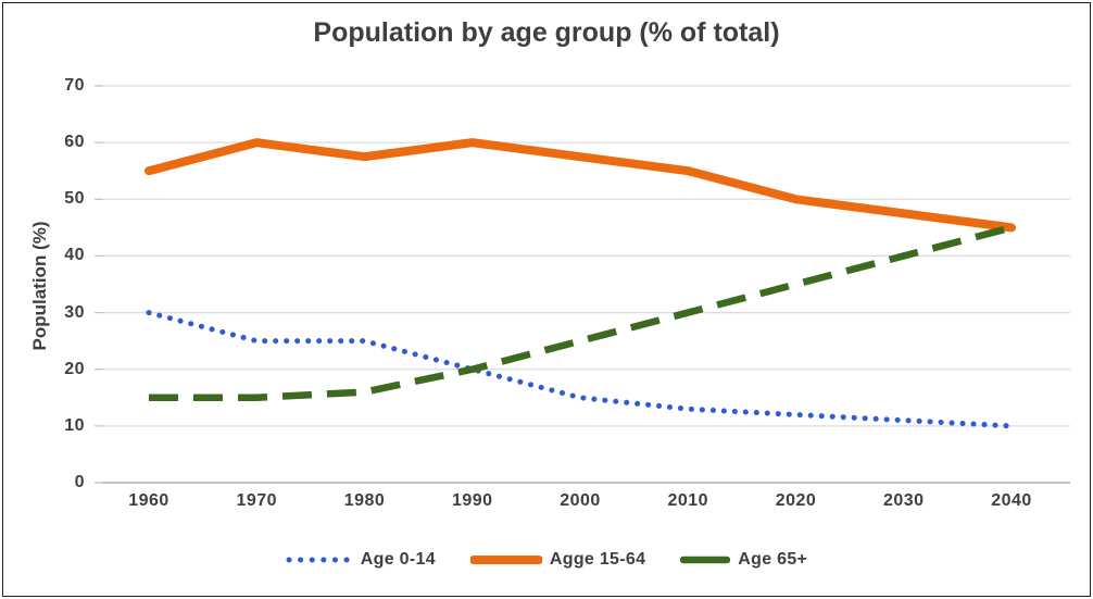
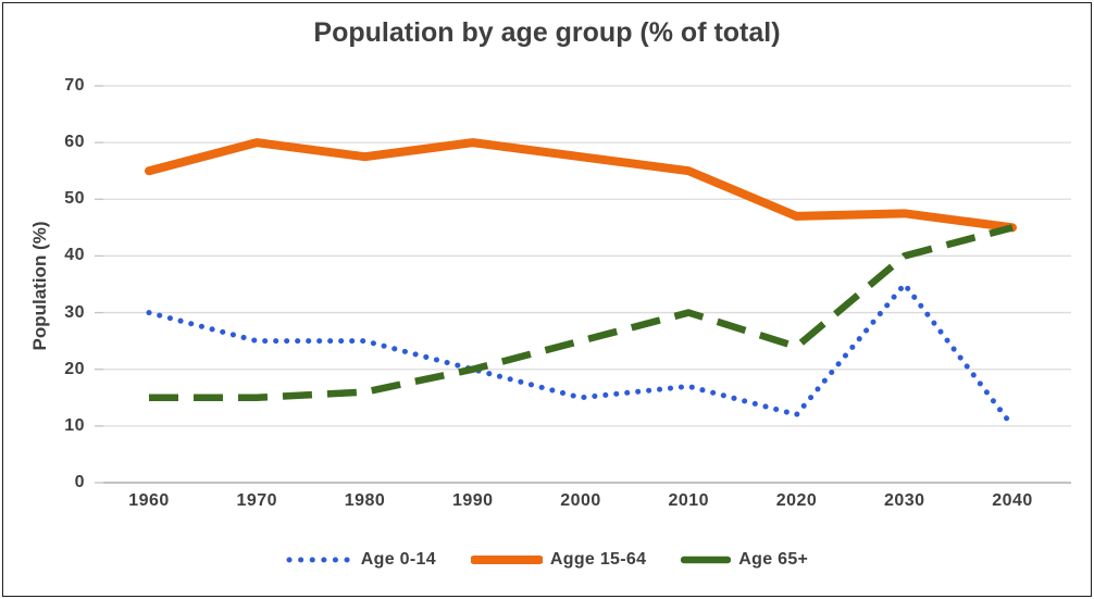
Age 0-14/2010: 13 -> 17
Agge 15-64/2020: 50 -> 47
Age 65+/2020: 35 -> 24
Age 0-14/2030: 11 -> 35
